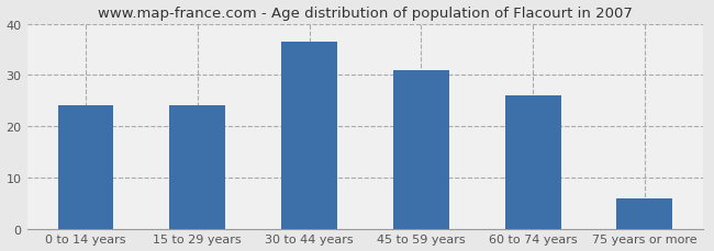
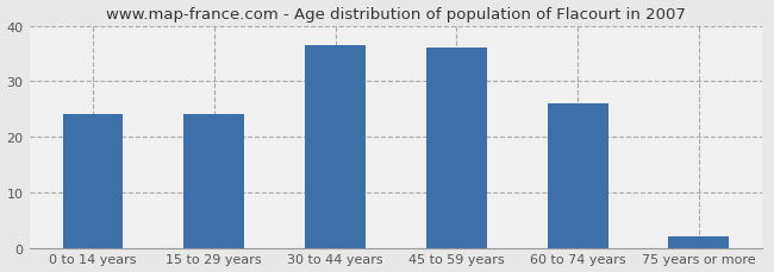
45 to 59 years: 31.0 -> 36.0
75 years or more: 6.0 -> 2.0
